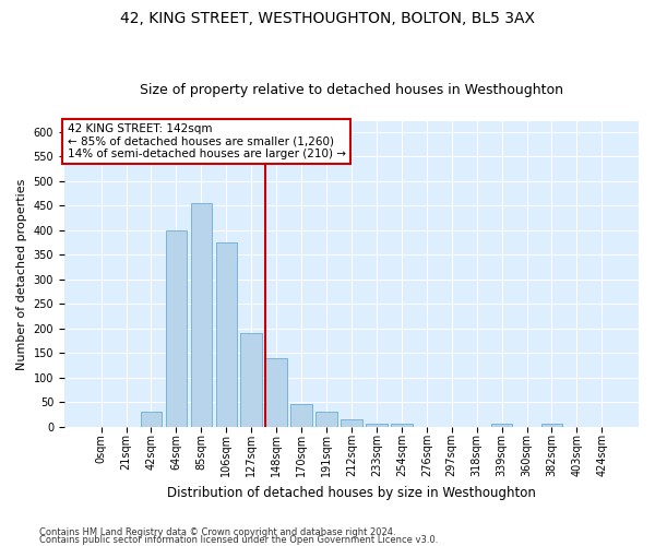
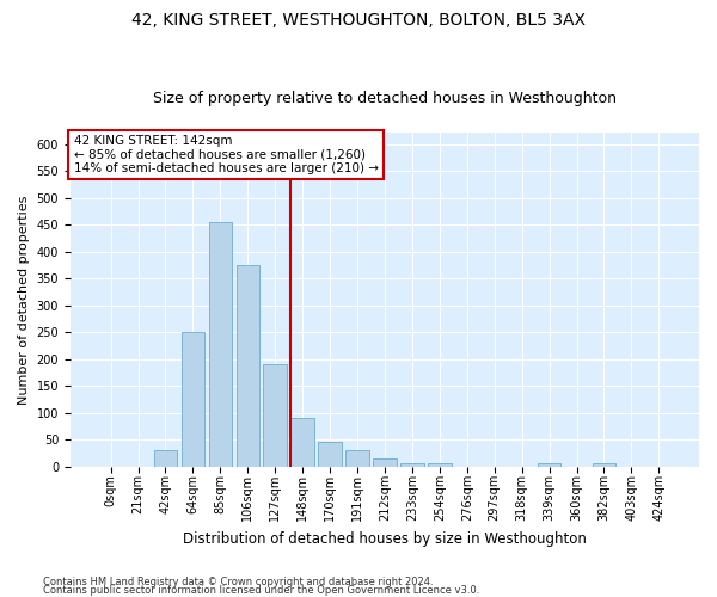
64sqm: 400 -> 250
148sqm: 140 -> 90
